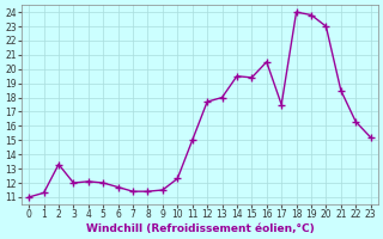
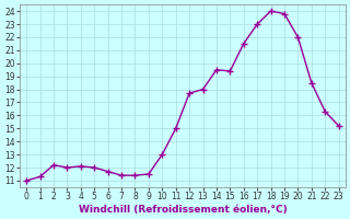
2: 13.3 -> 12.2
10: 12.3 -> 13.0
16: 20.5 -> 21.5
17: 17.5 -> 23.0
20: 23.0 -> 22.0
